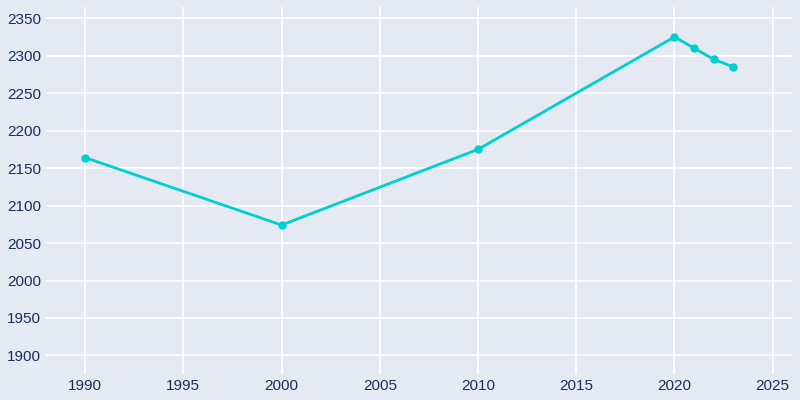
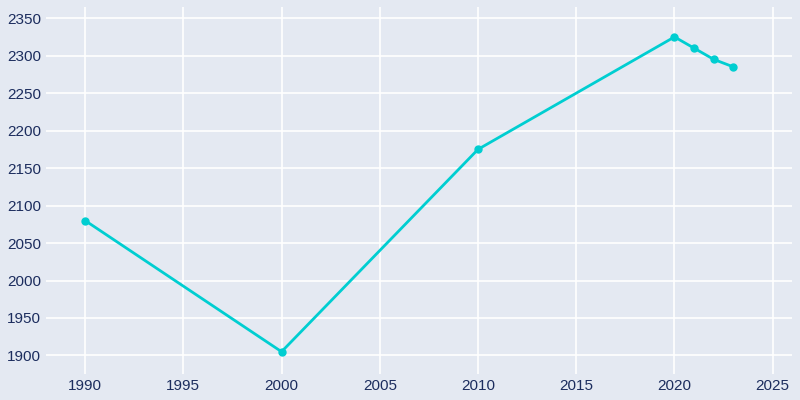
1990: 2164 -> 2080
2000: 2074 -> 1905
